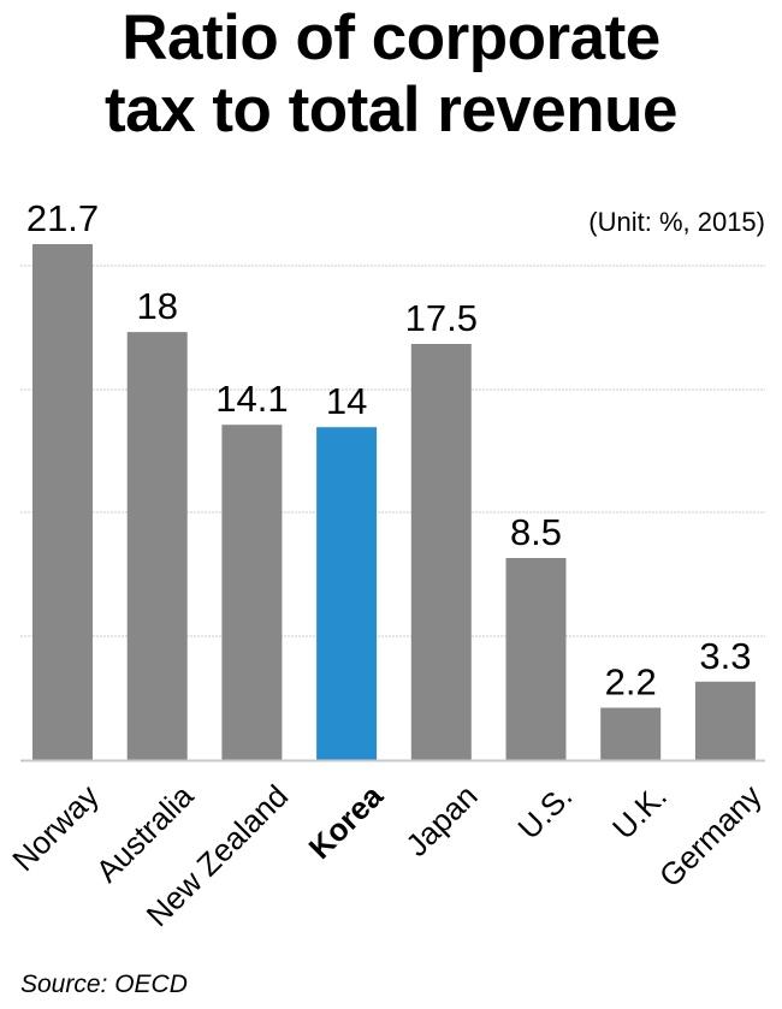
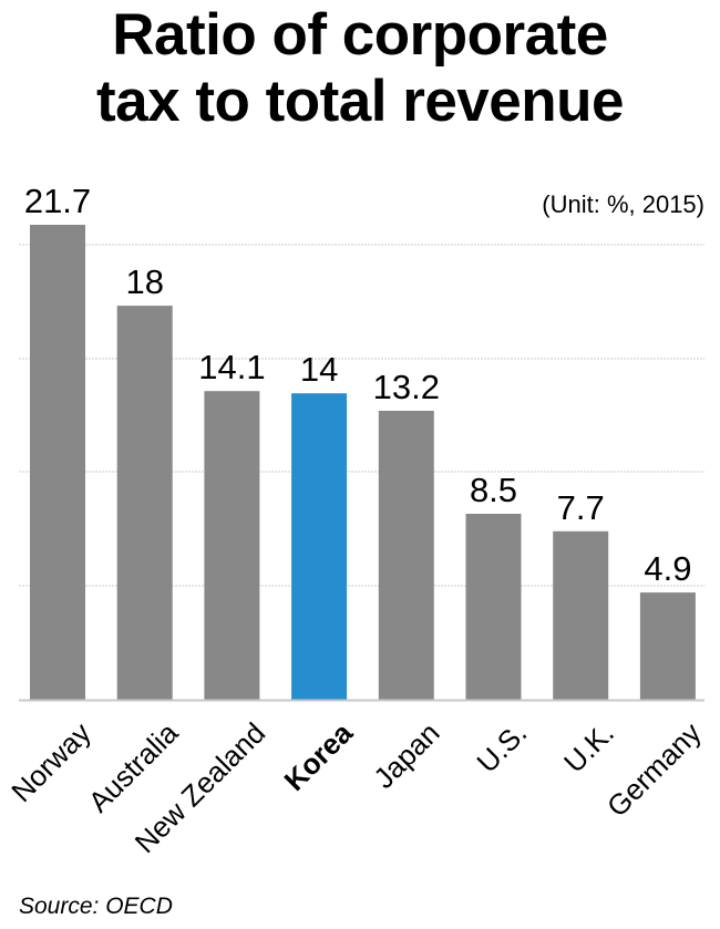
Japan: 17.5 -> 13.2
U.K.: 2.2 -> 7.7
Germany: 3.3 -> 4.9
